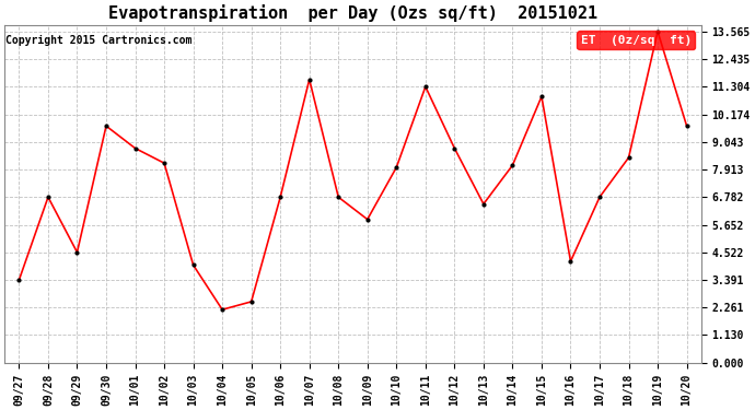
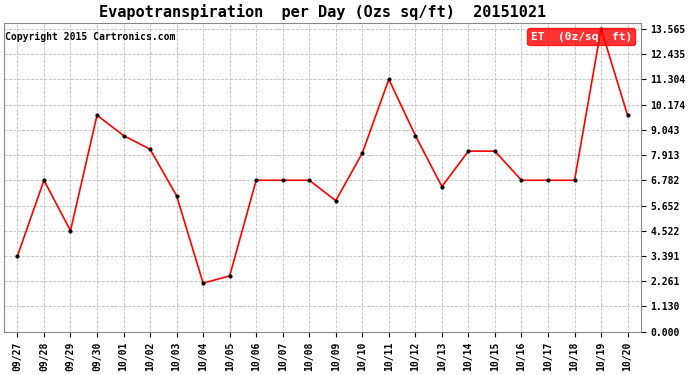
10/03: 4.00 -> 6.09
10/07: 11.60 -> 6.78
10/15: 10.90 -> 8.09
10/16: 4.15 -> 6.78
10/18: 8.40 -> 6.78
